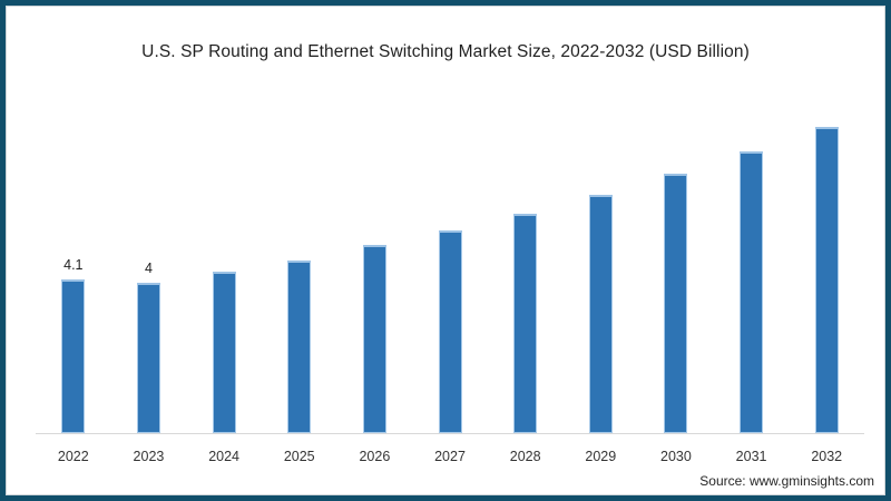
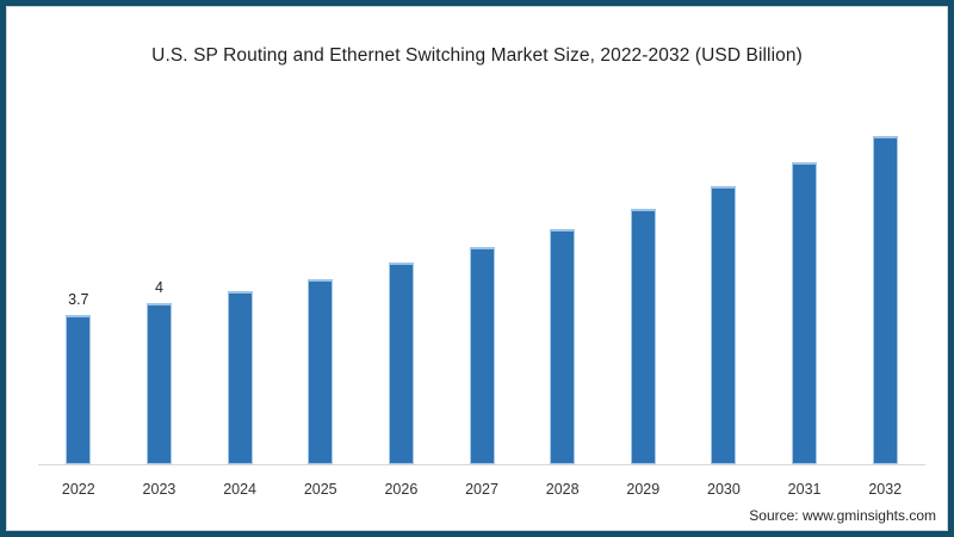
2022: 4.1 -> 3.7
